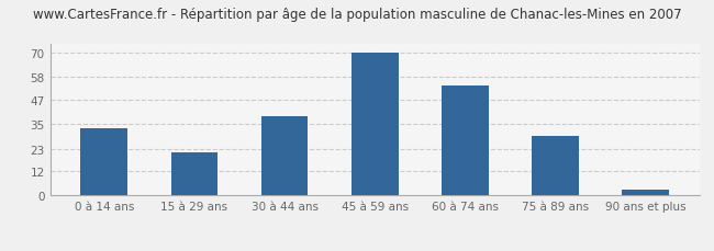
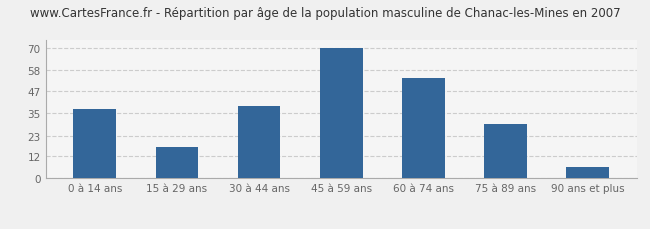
0 à 14 ans: 33 -> 37
15 à 29 ans: 21 -> 17
90 ans et plus: 3 -> 6
